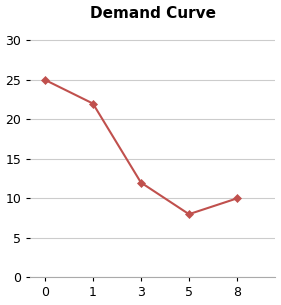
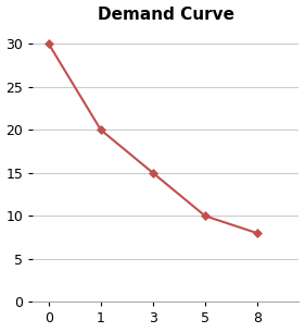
0: 25 -> 30
1: 22 -> 20
3: 12 -> 15
5: 8 -> 10
8: 10 -> 8
